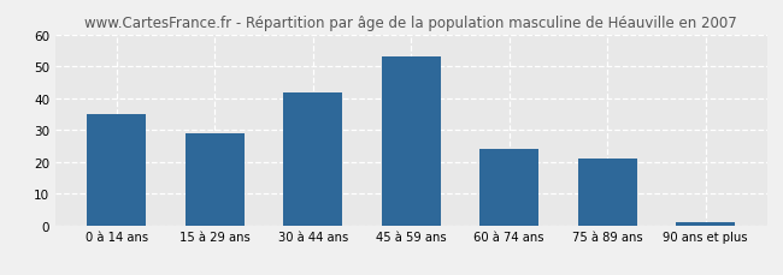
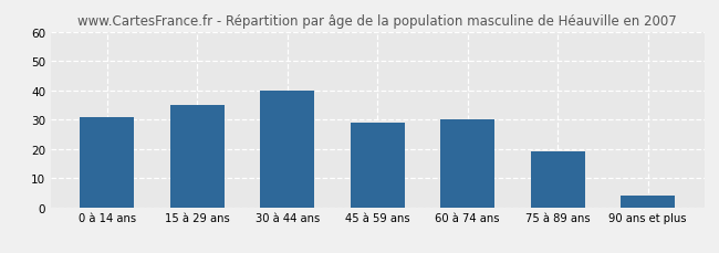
0 à 14 ans: 35 -> 31
15 à 29 ans: 29 -> 35
30 à 44 ans: 42 -> 40
45 à 59 ans: 53 -> 29
60 à 74 ans: 24 -> 30
75 à 89 ans: 21 -> 19
90 ans et plus: 1 -> 4
